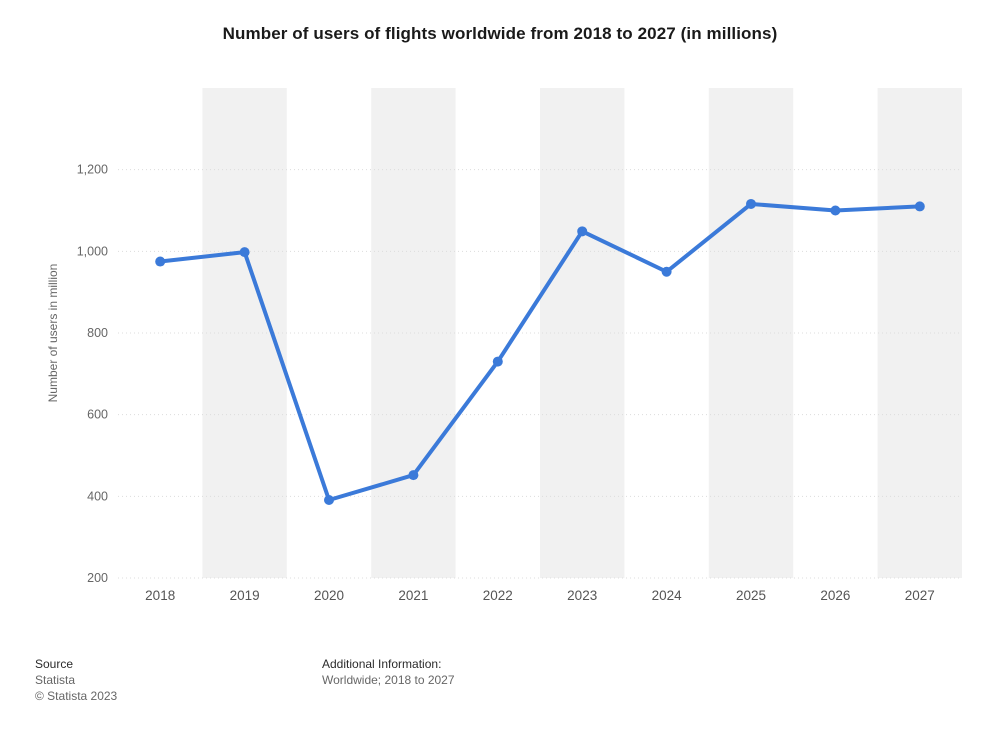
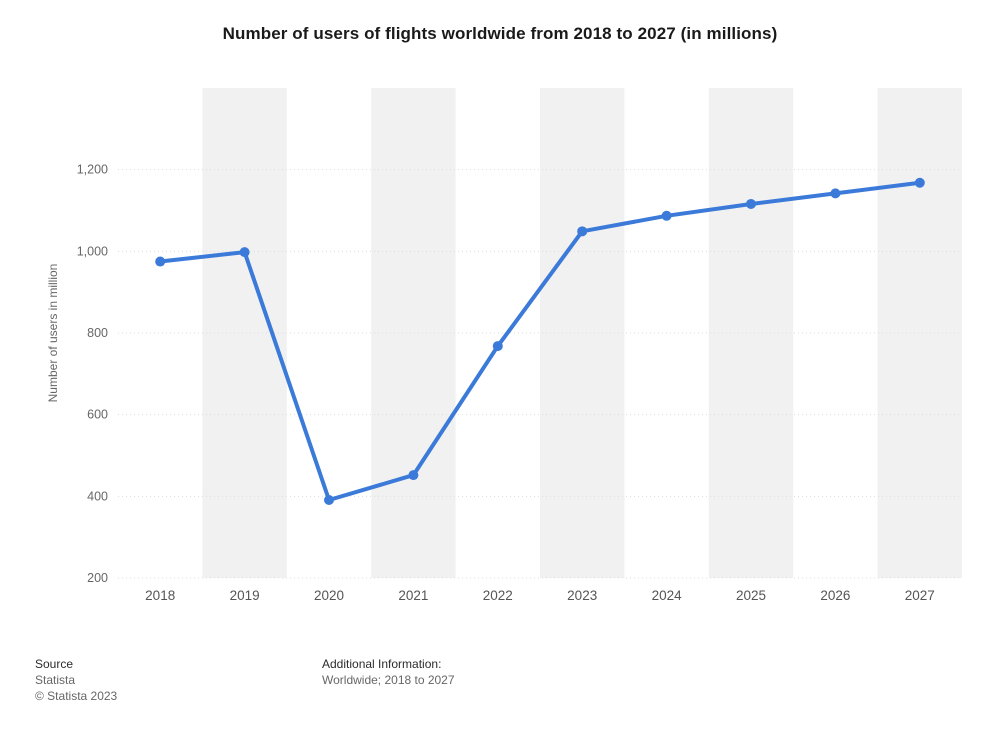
2022: 730 -> 770
2024: 950 -> 1090
2026: 1100 -> 1140
2027: 1110 -> 1170
